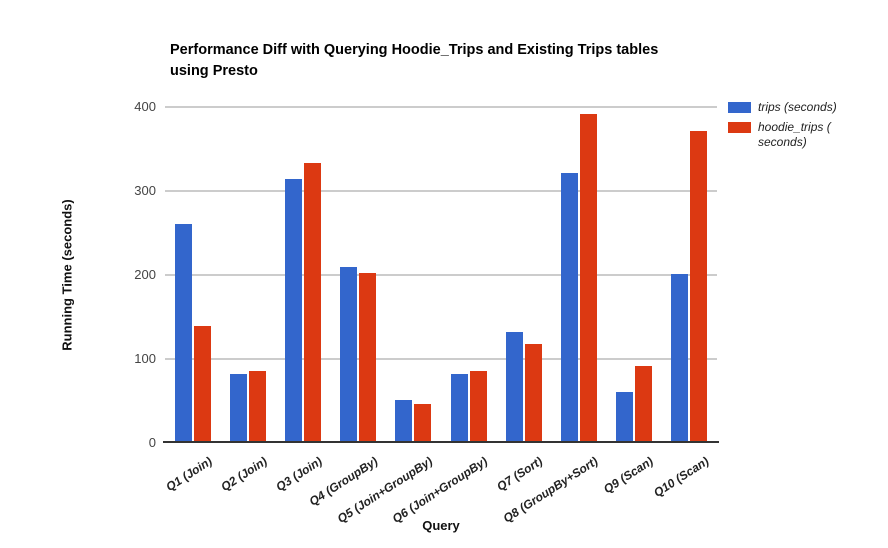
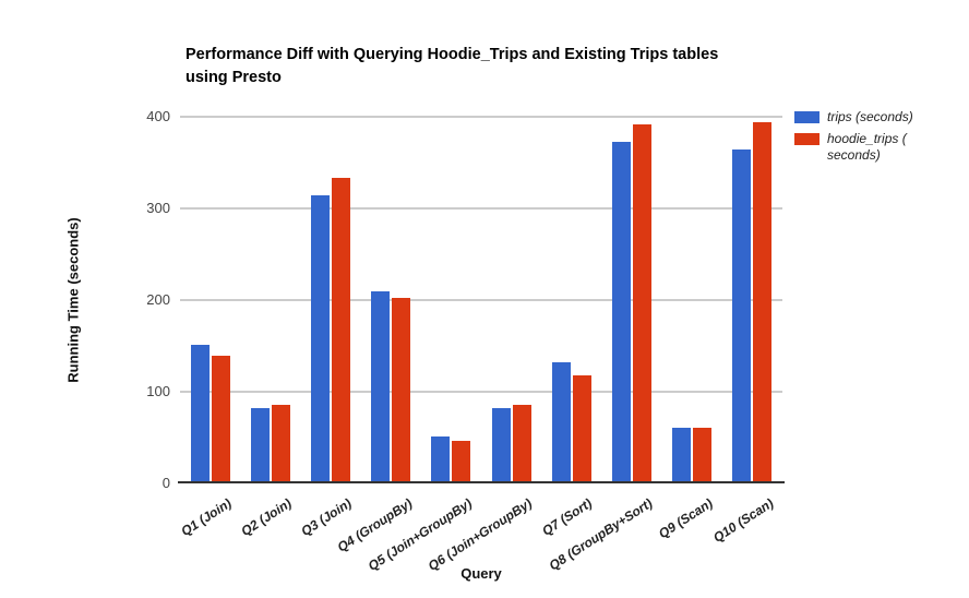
trips (seconds)/Q1 (Join): 260 -> 150
trips (seconds)/Q8 (GroupBy+Sort): 320 -> 370
hoodie_trips (seconds)/Q9 (Scan): 90 -> 60
trips (seconds)/Q10 (Scan): 200 -> 360
hoodie_trips (seconds)/Q10 (Scan): 370 -> 390
